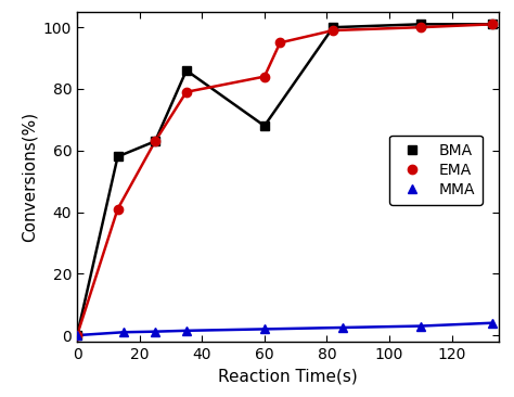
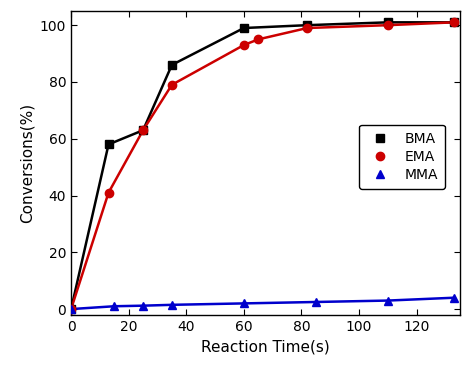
BMA/60: 68 -> 99
EMA/60: 84 -> 93
